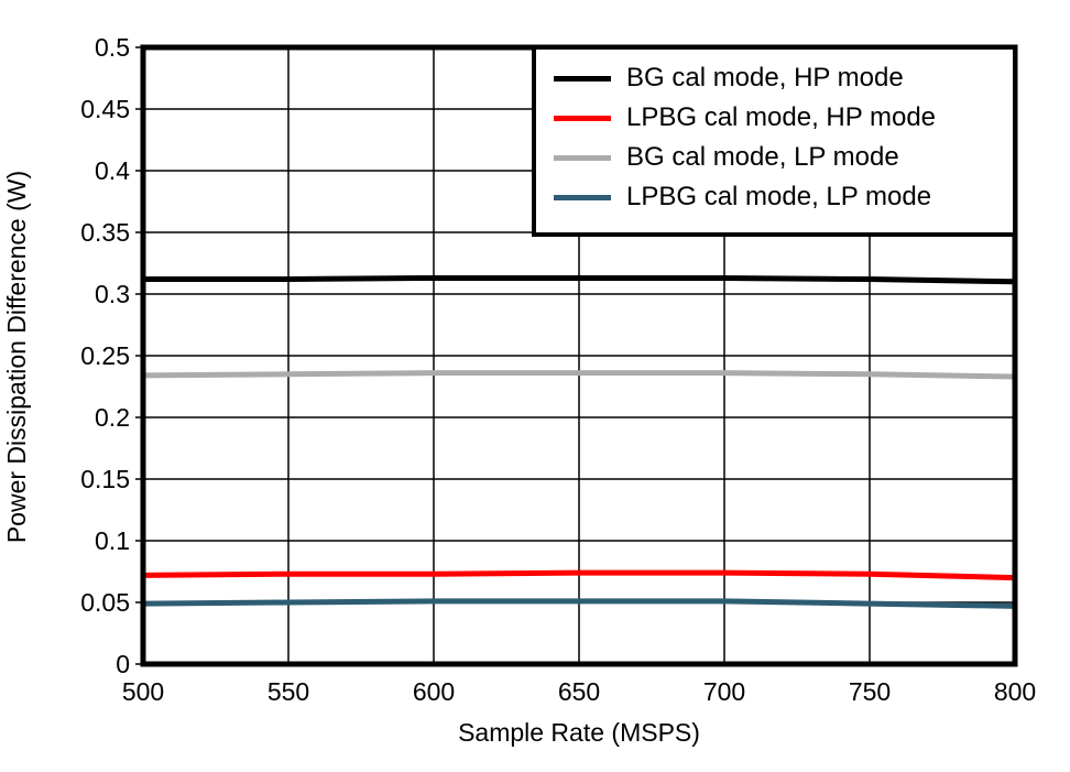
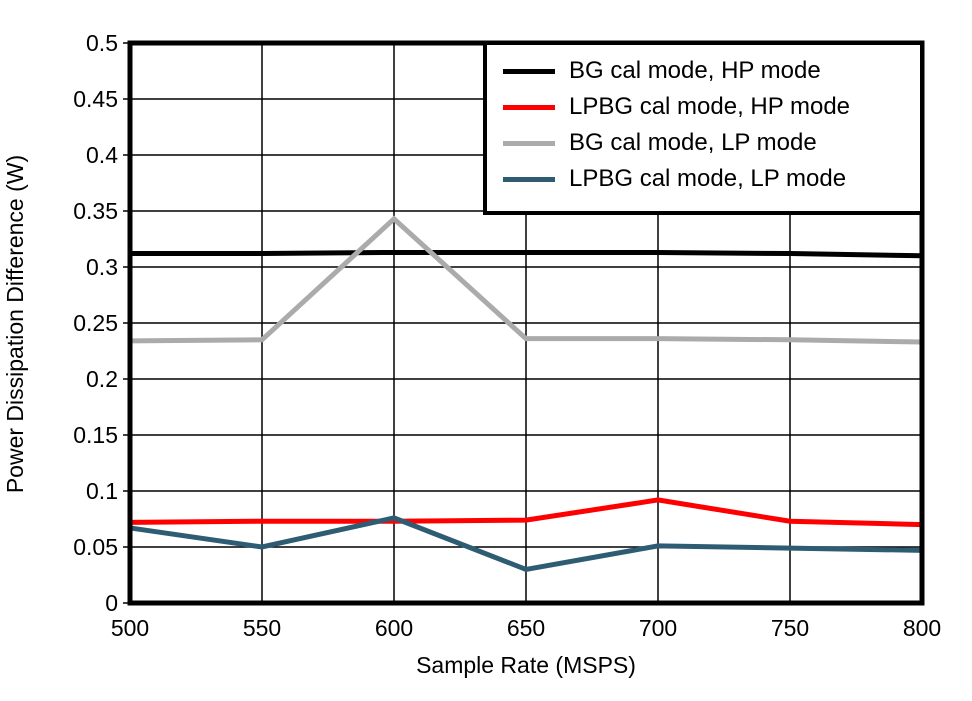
LPBG cal mode, LP mode/500: 0.049 -> 0.067
BG cal mode, LP mode/600: 0.236 -> 0.343
LPBG cal mode, LP mode/600: 0.051 -> 0.076
LPBG cal mode, LP mode/650: 0.051 -> 0.030
LPBG cal mode, HP mode/700: 0.074 -> 0.092
